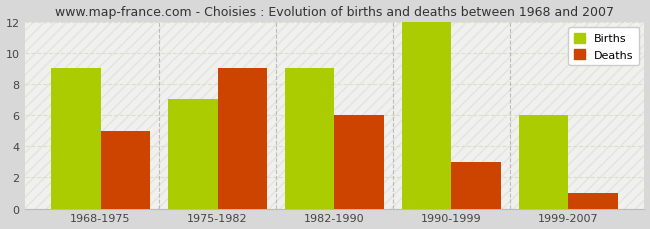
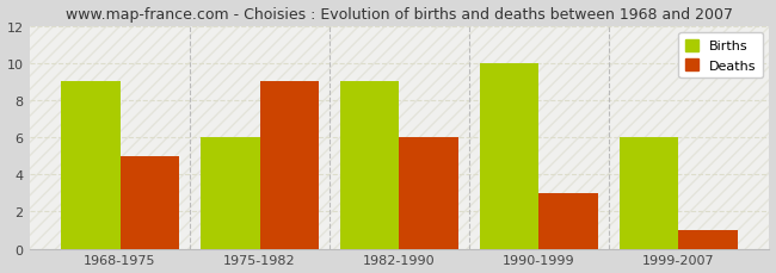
Births/1975-1982: 7 -> 6
Births/1990-1999: 12 -> 10
